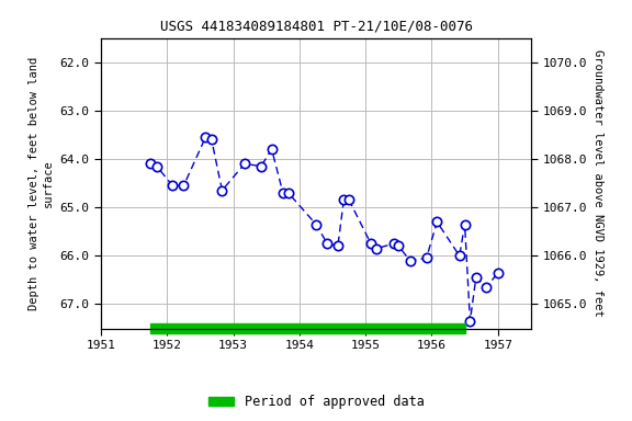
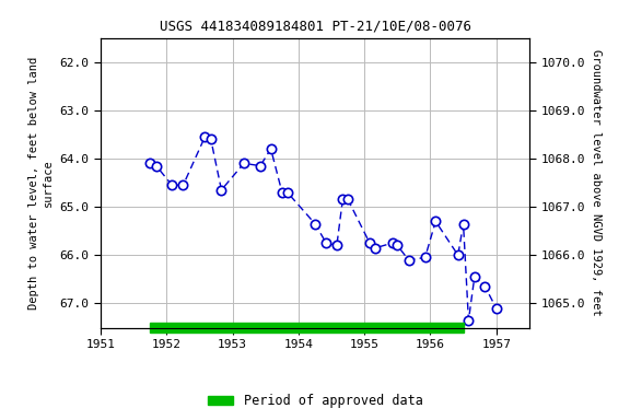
1957: 66.35 -> 67.10
